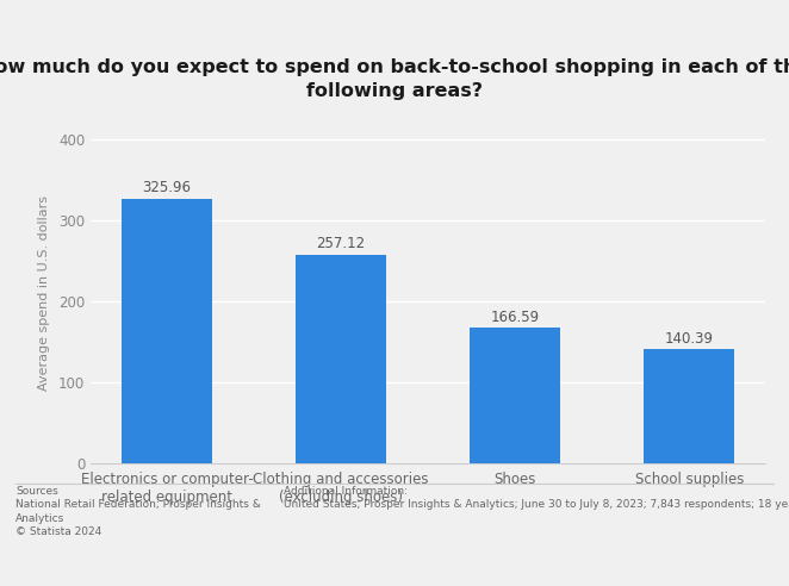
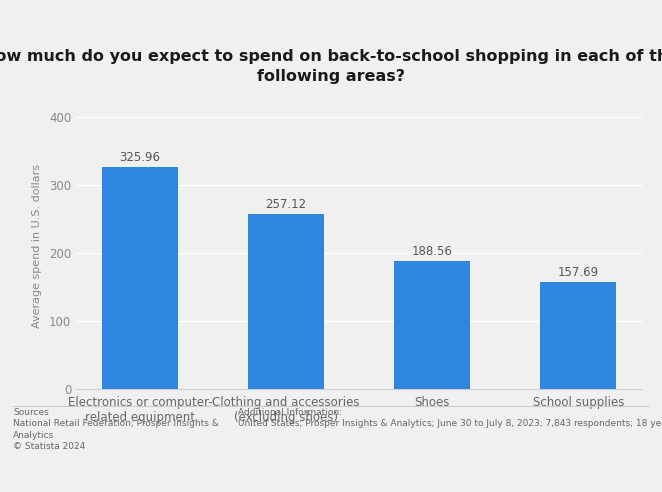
Shoes: 166.59 -> 188.56
School supplies: 140.39 -> 157.69
